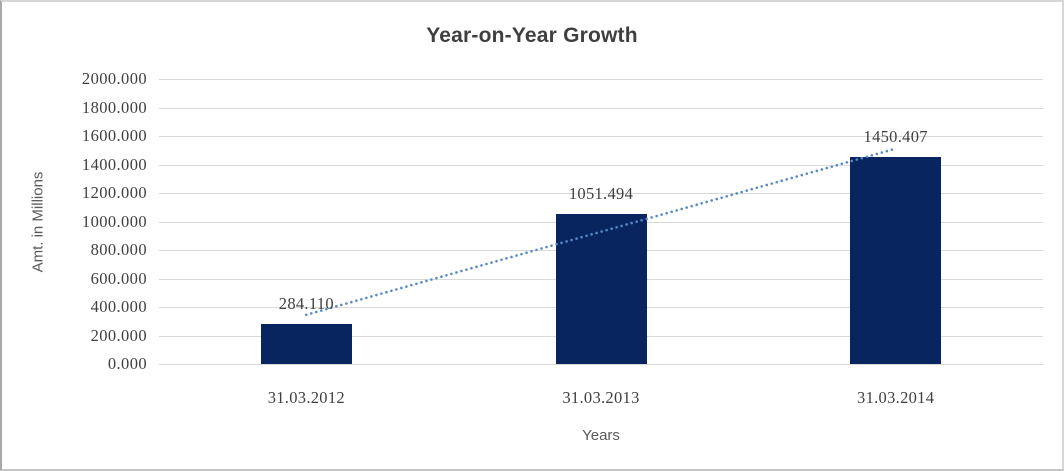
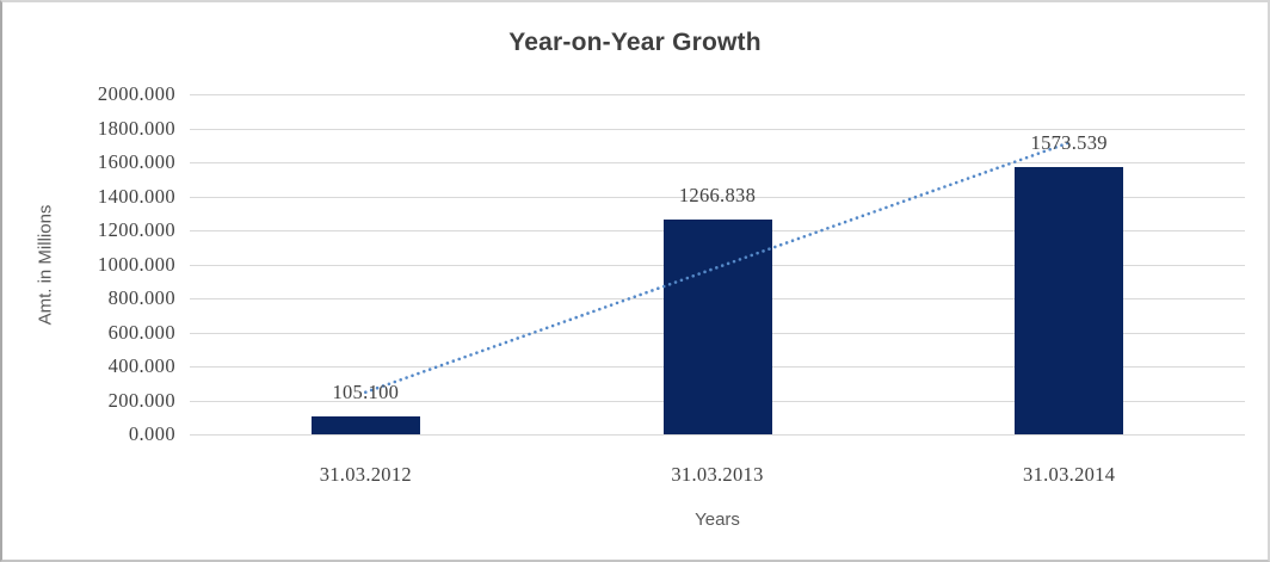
31.03.2012: 284.110 -> 105.100
31.03.2013: 1051.494 -> 1266.838
31.03.2014: 1450.407 -> 1573.539
